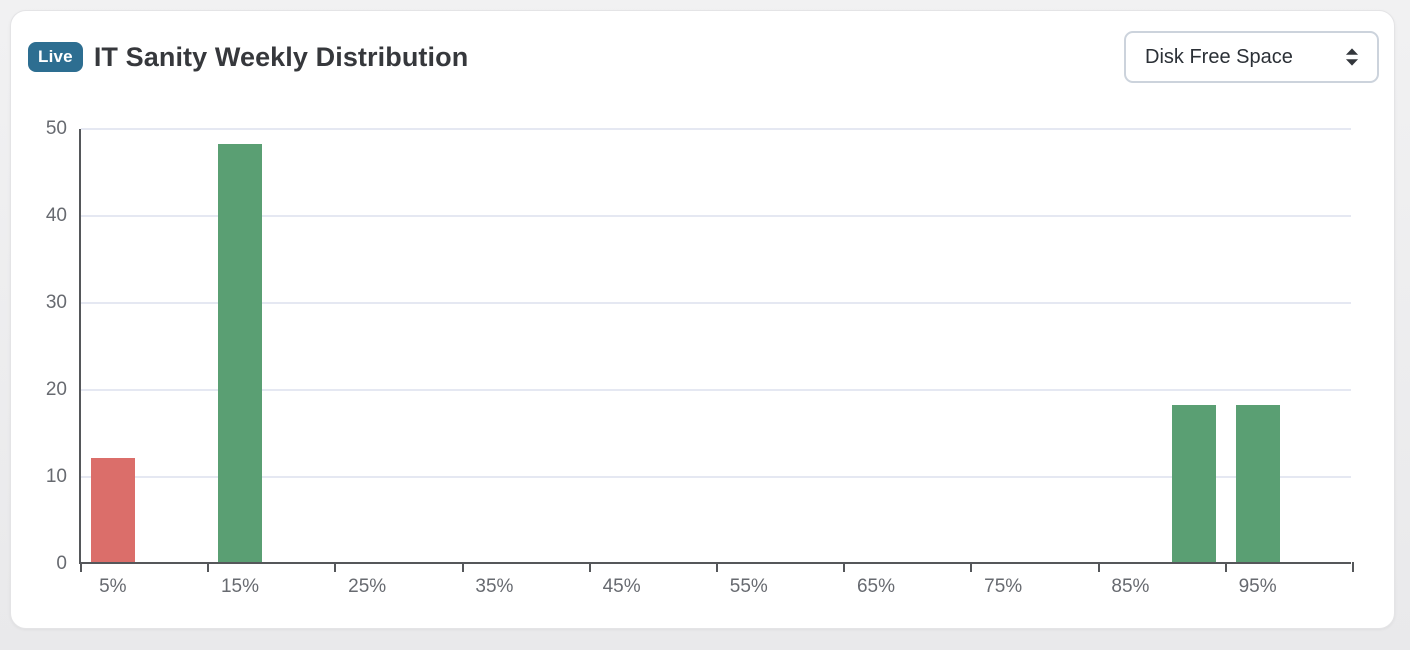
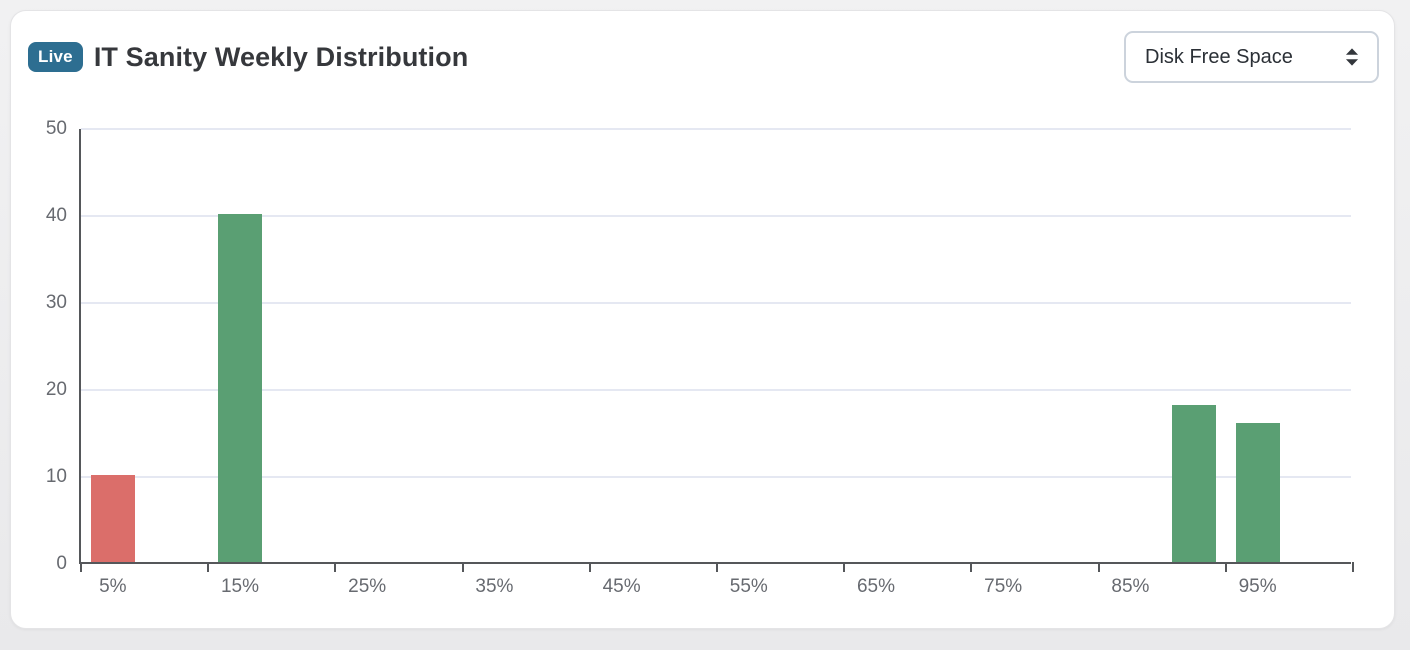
5%: 12 -> 10
15%: 48 -> 40
95%: 18 -> 16
